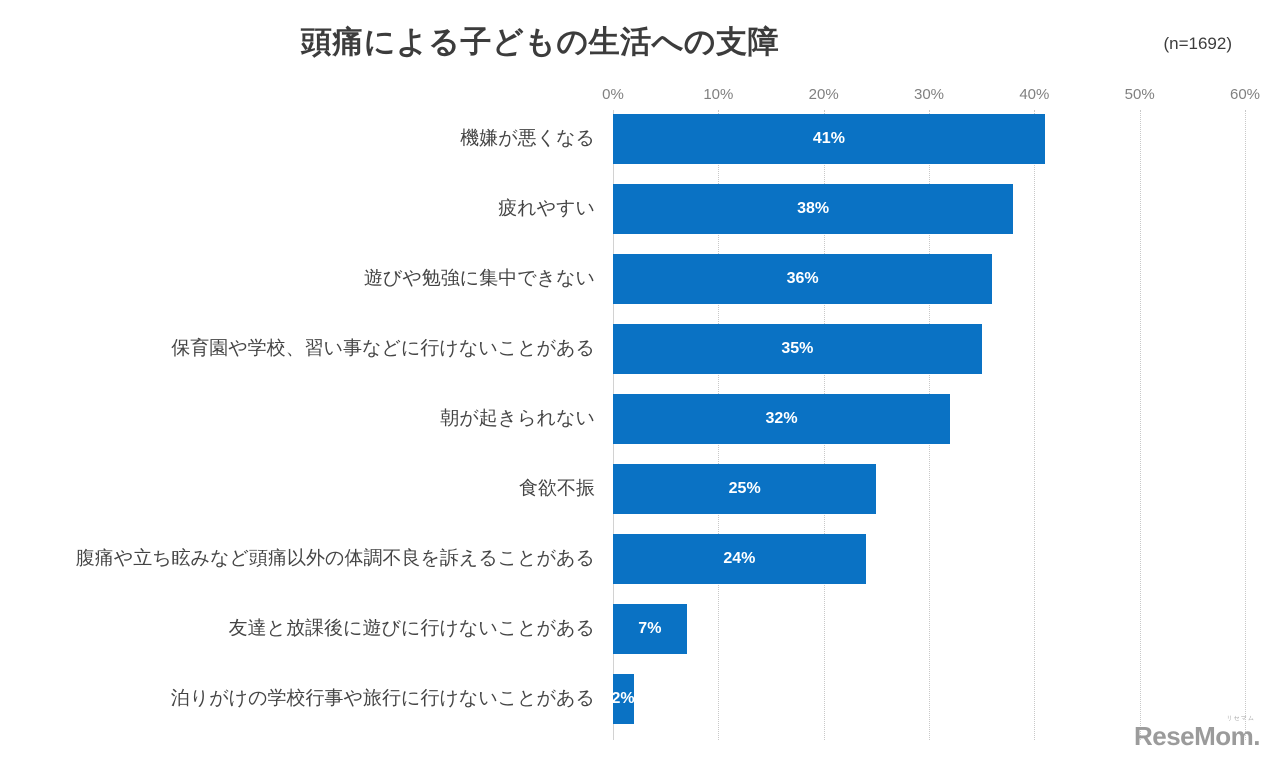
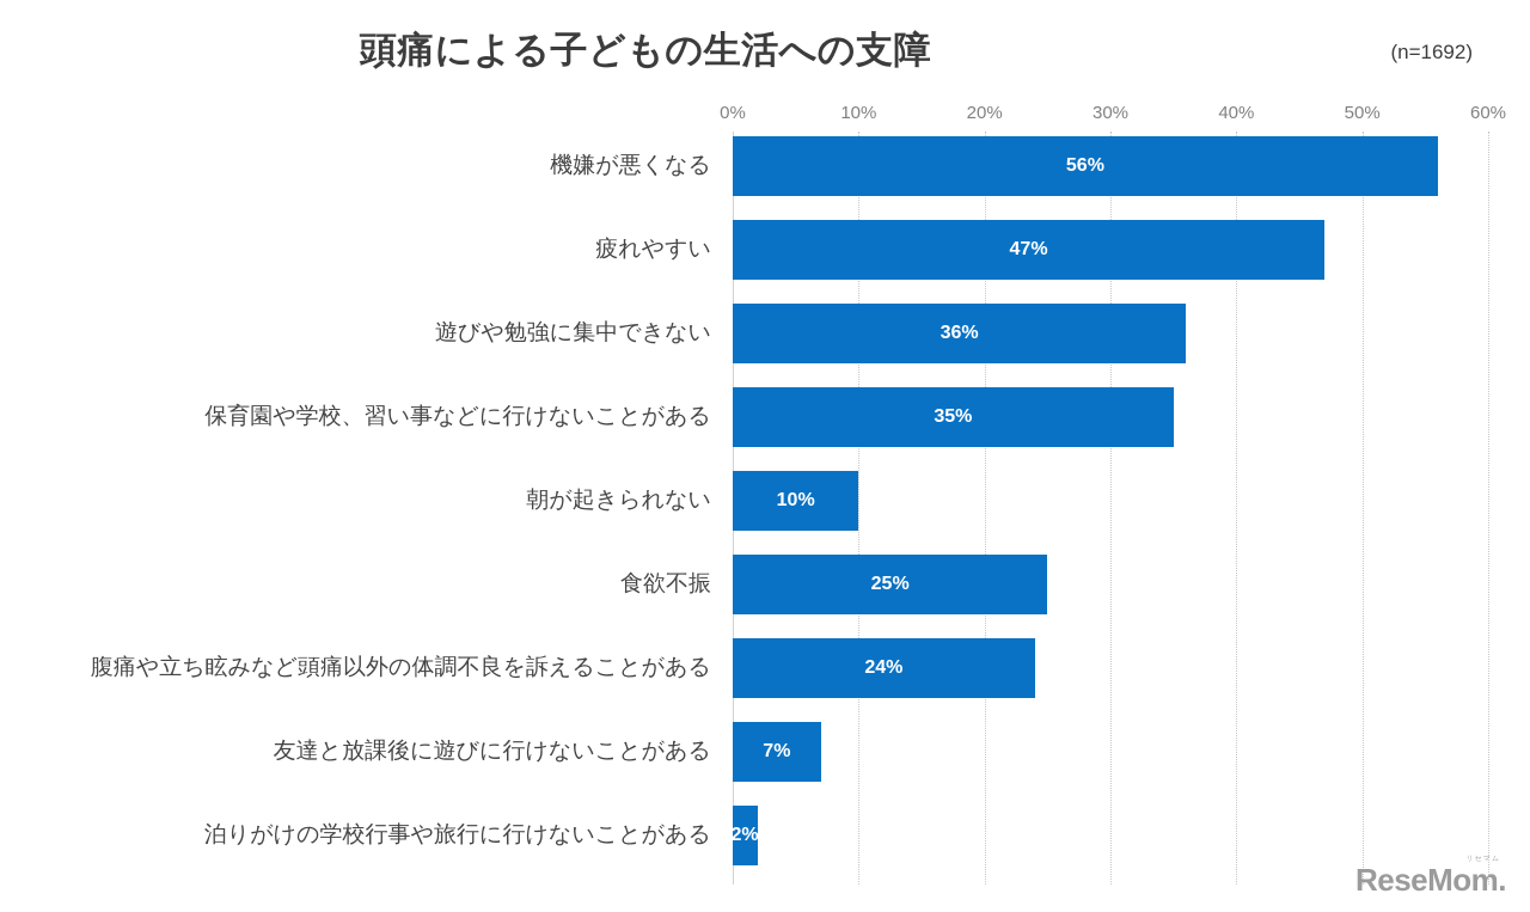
機嫌が悪くなる: 41% -> 56%
疲れやすい: 38% -> 47%
朝が起きられない: 32% -> 10%
